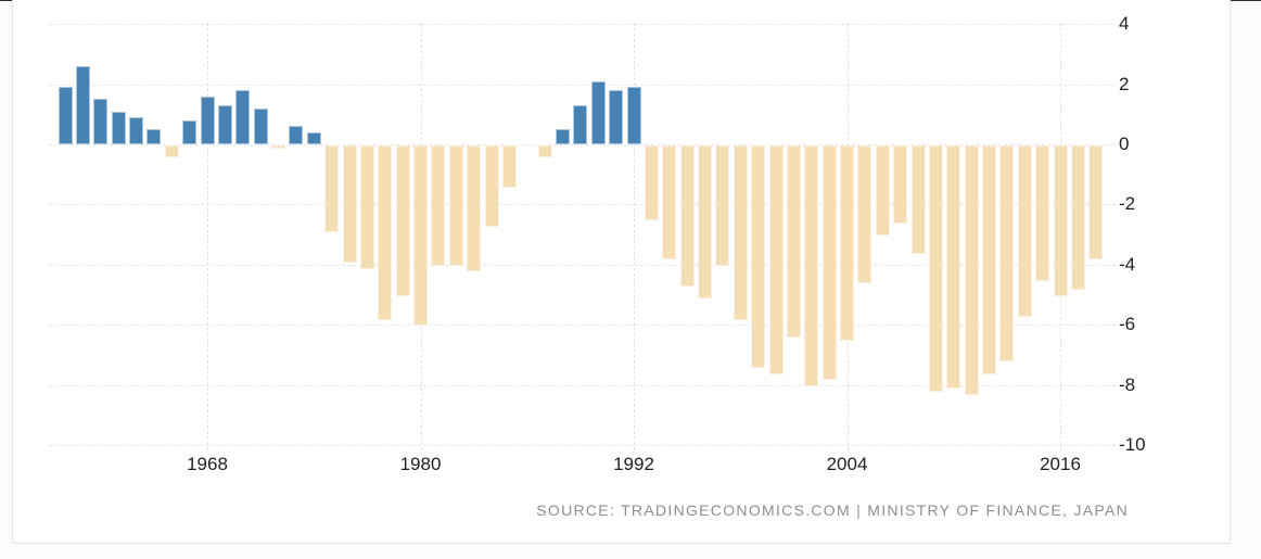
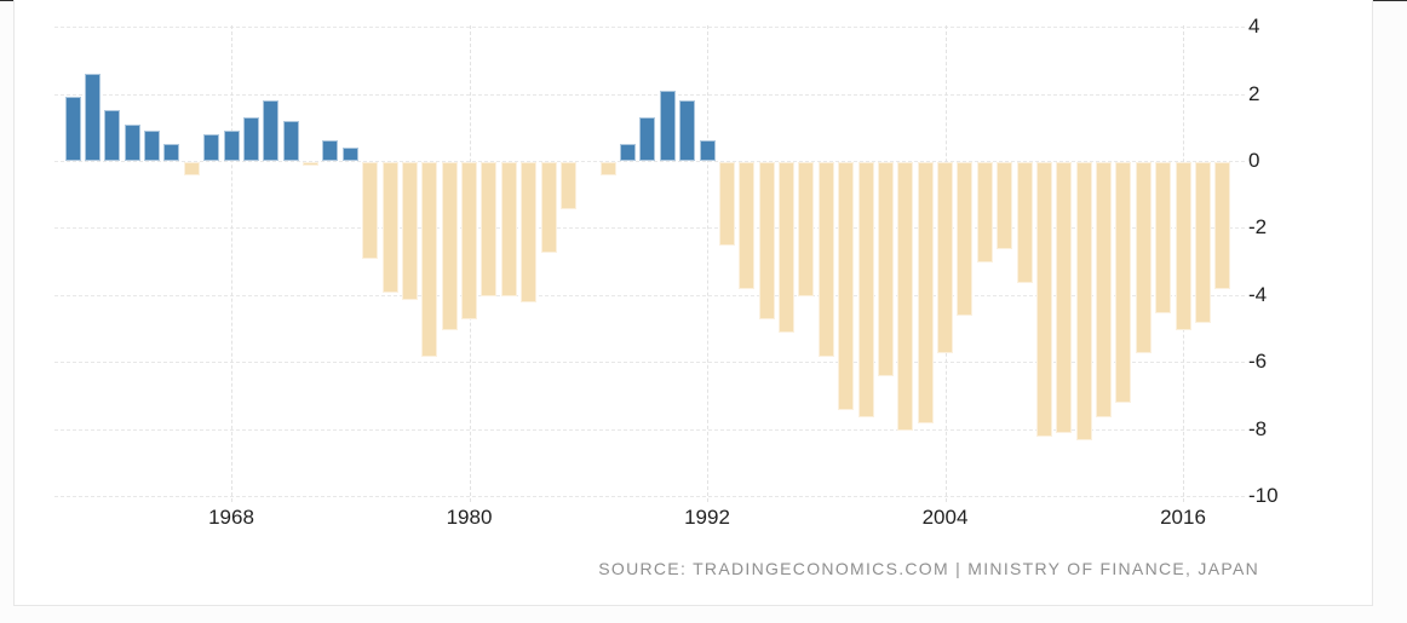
1968: 1.6 -> 0.9
1980: -6.0 -> -4.7
1992: 1.9 -> 0.6
2004: -6.5 -> -5.7
